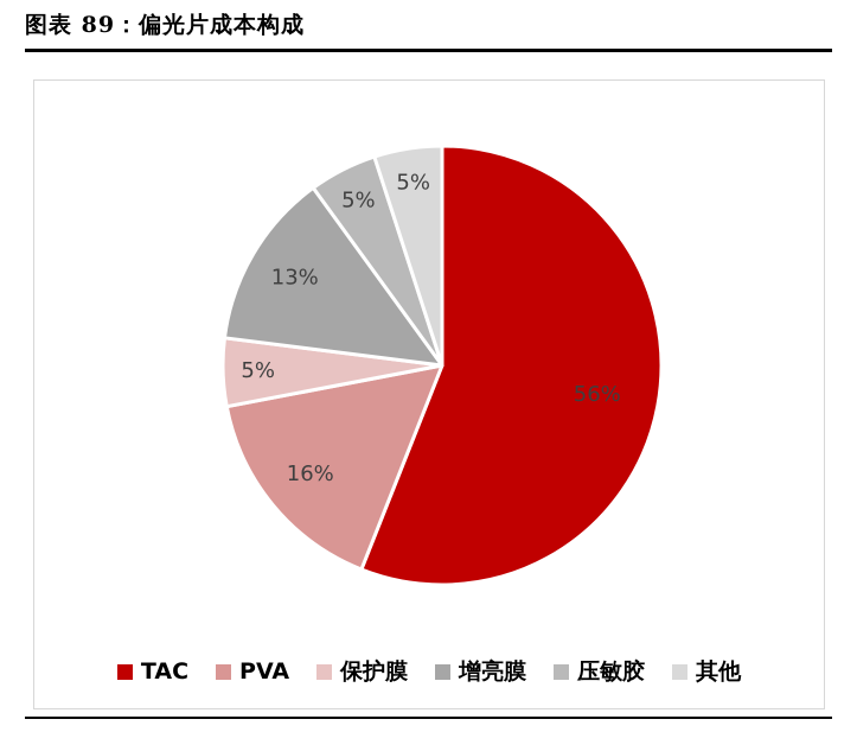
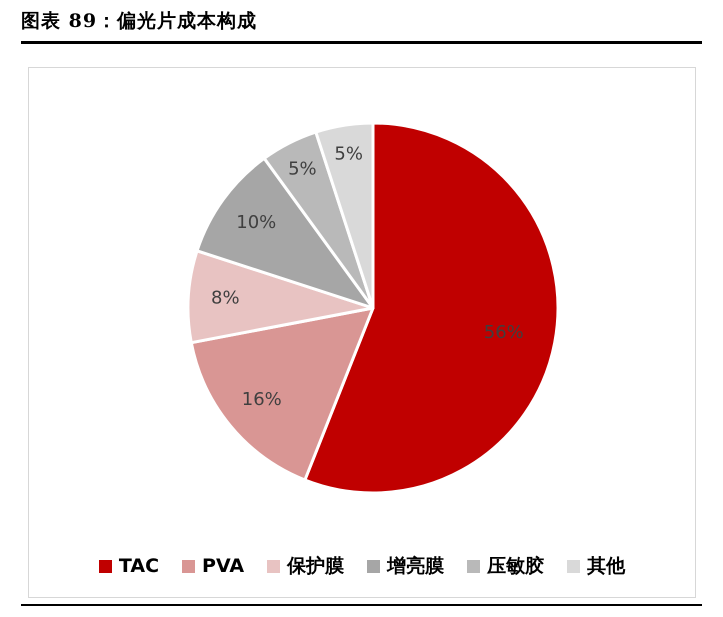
保护膜: 5% -> 8%
增亮膜: 13% -> 10%
